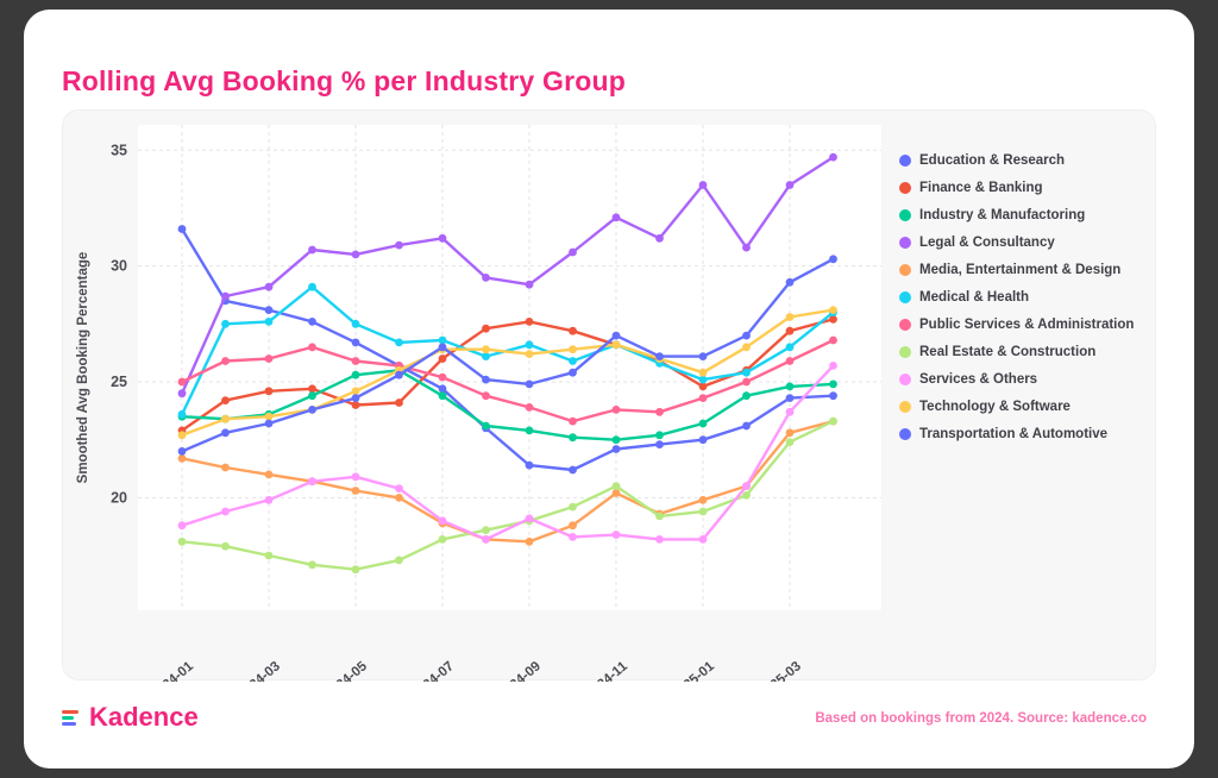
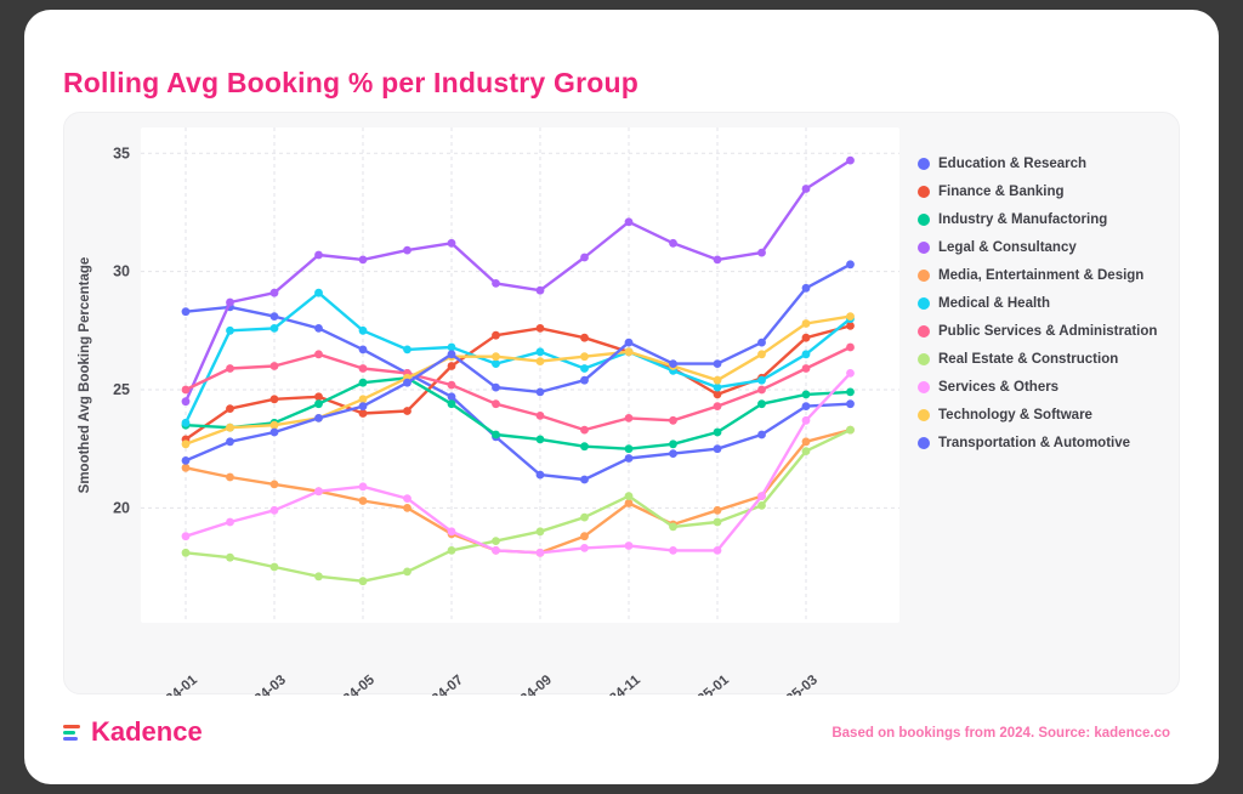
Education & Research/2024-01: 31.6 -> 28.3
Services & Others/2024-09: 19.1 -> 18.1
Legal & Consultancy/2025-01: 33.5 -> 30.5
